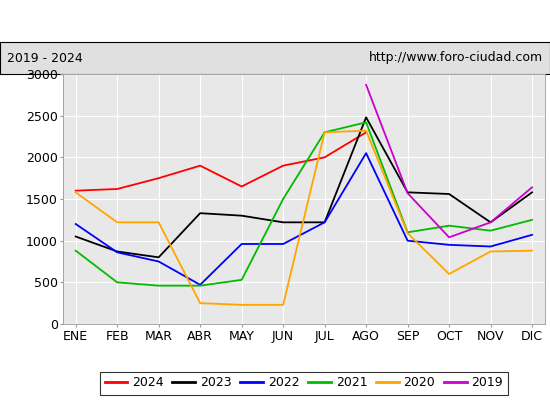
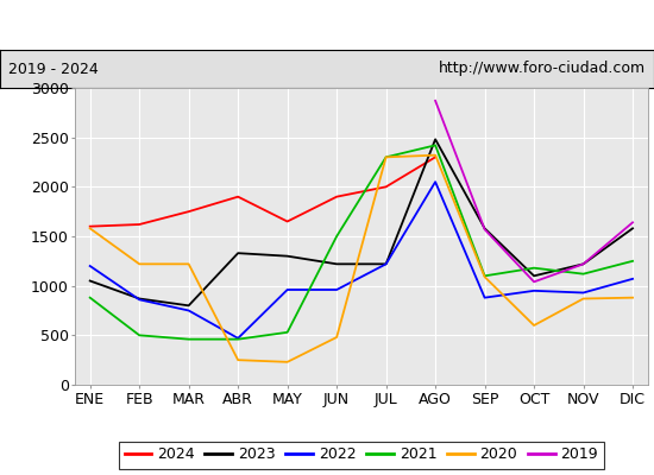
2020/JUN: 230 -> 480
2022/SEP: 1000 -> 880
2023/OCT: 1560 -> 1100
